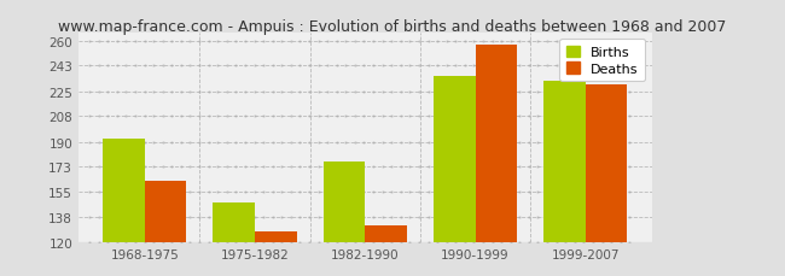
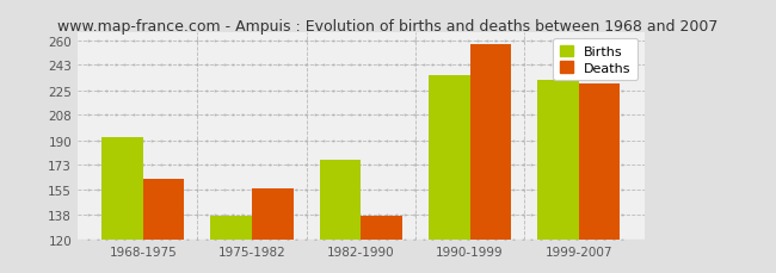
Births/1975-1982: 148 -> 137
Deaths/1975-1982: 128 -> 156
Deaths/1982-1990: 132 -> 137
